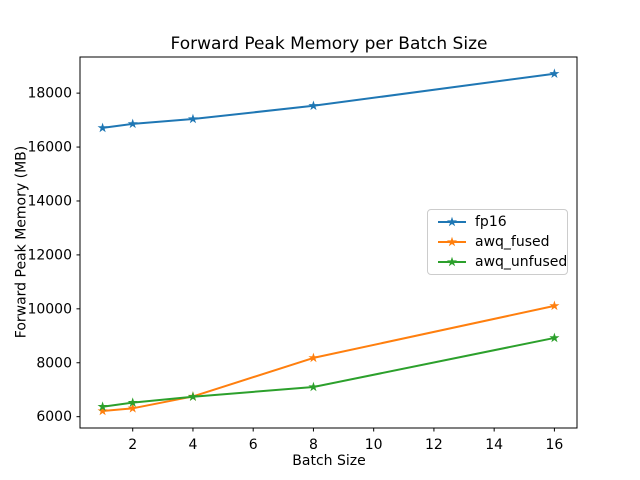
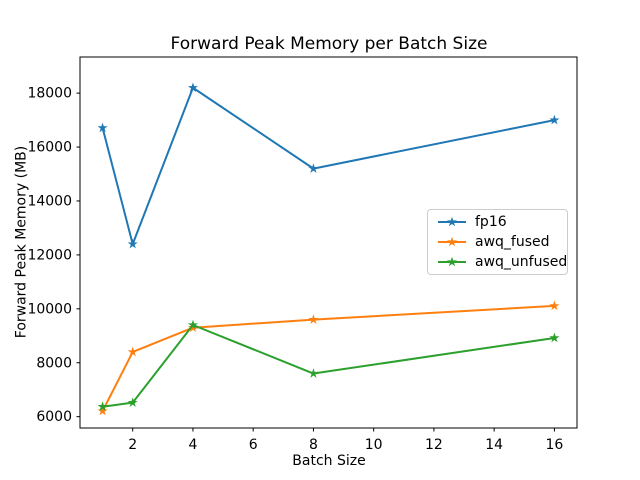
fp16/2: 16900 -> 12400
awq_fused/2: 6300 -> 8400
fp16/4: 17000 -> 18200
awq_fused/4: 6800 -> 9300
awq_unfused/4: 6700 -> 9400
fp16/8: 17500 -> 15200
awq_fused/8: 8200 -> 9600
awq_unfused/8: 7100 -> 7600
fp16/16: 18700 -> 17000
